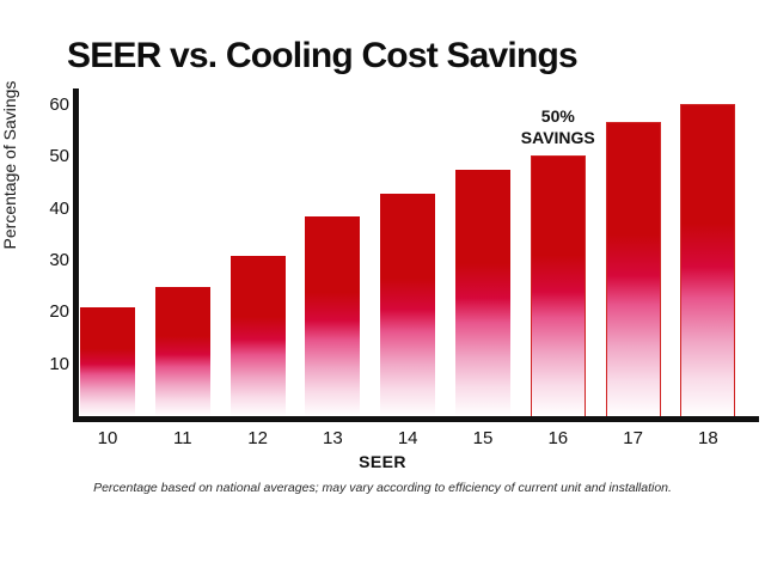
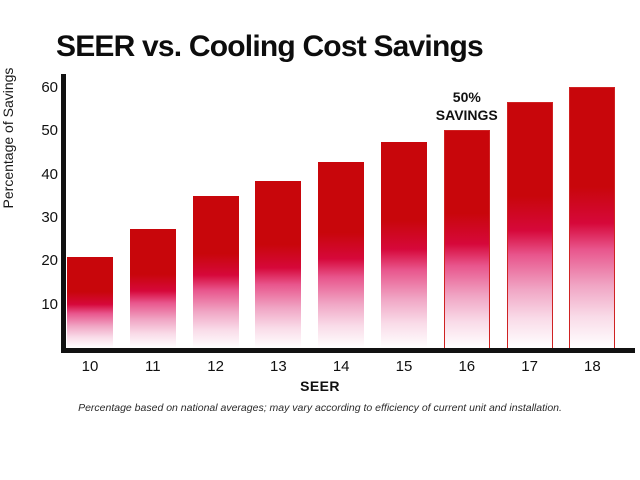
11: 25 -> 28
12: 31 -> 35
